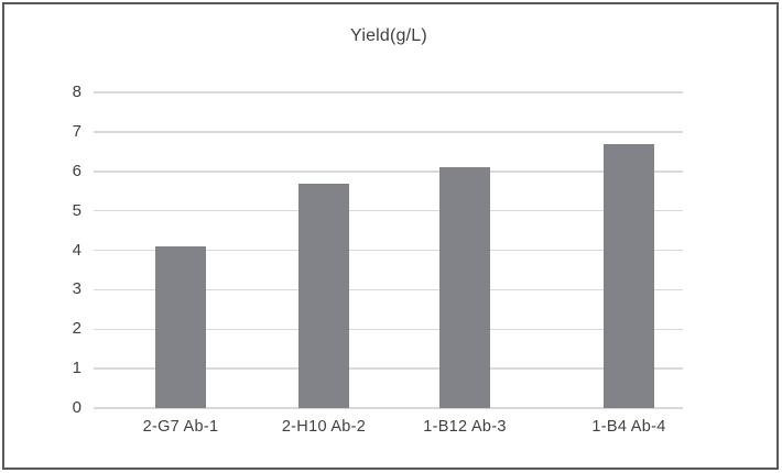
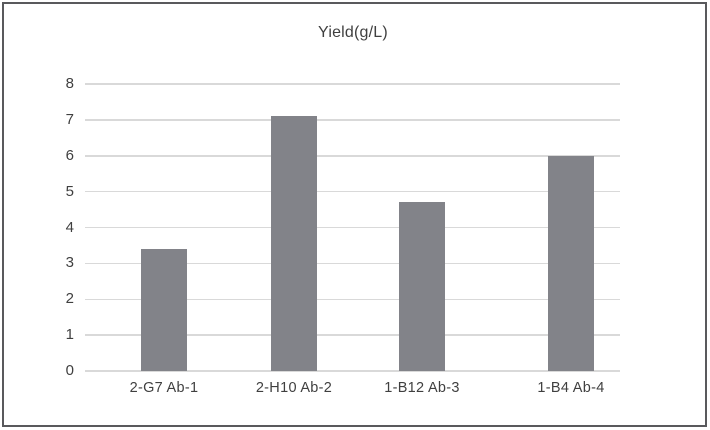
2-G7 Ab-1: 4.1 -> 3.4
2-H10 Ab-2: 5.7 -> 7.1
1-B12 Ab-3: 6.1 -> 4.7
1-B4 Ab-4: 6.7 -> 6.0
